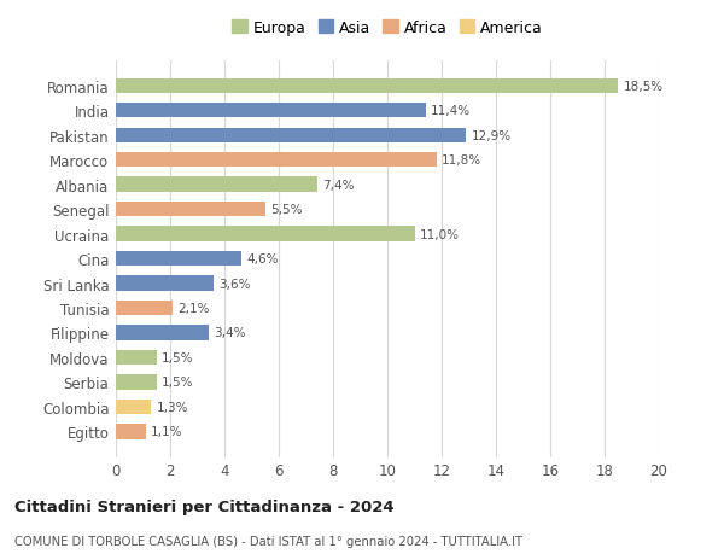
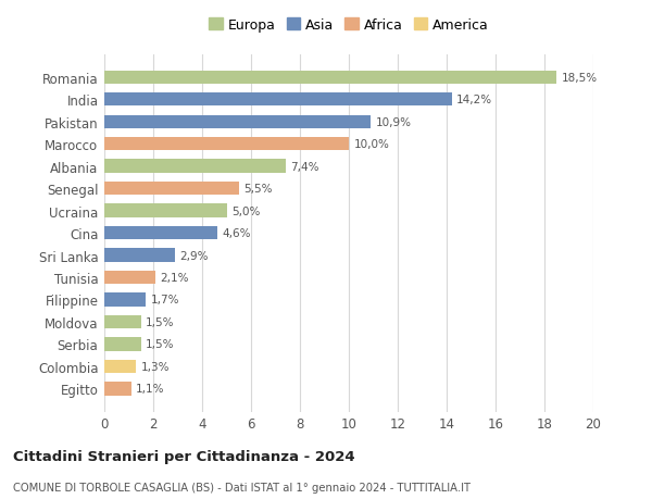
India: 11,4% -> 14,2%
Pakistan: 12,9% -> 10,9%
Marocco: 11,8% -> 10,0%
Ucraina: 11,0% -> 5,0%
Sri Lanka: 3,6% -> 2,9%
Filippine: 3,4% -> 1,7%
